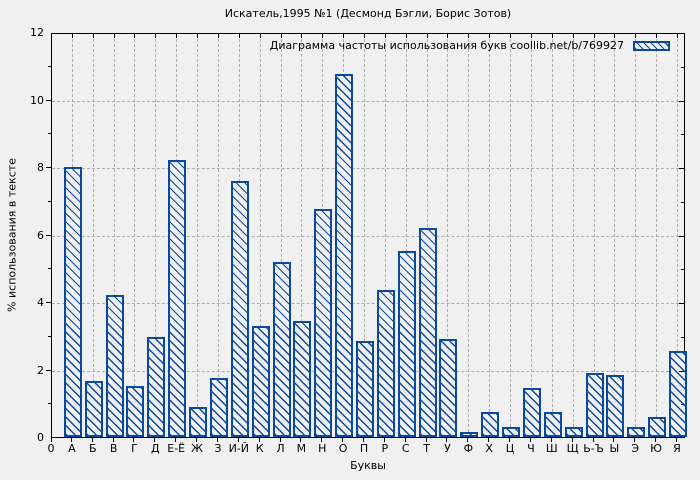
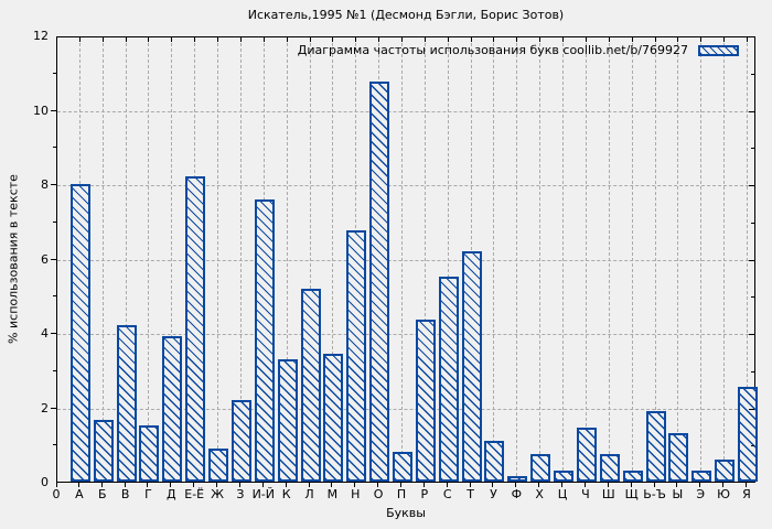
Д: 3.0 -> 3.9
З: 1.8 -> 2.2
П: 2.9 -> 0.8
У: 2.9 -> 1.1
Ы: 1.9 -> 1.3
